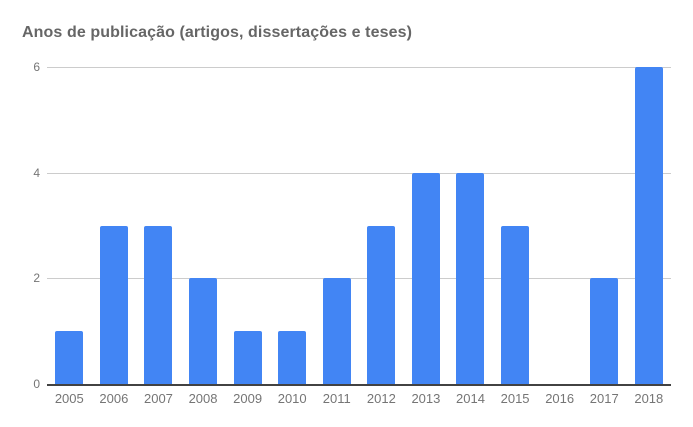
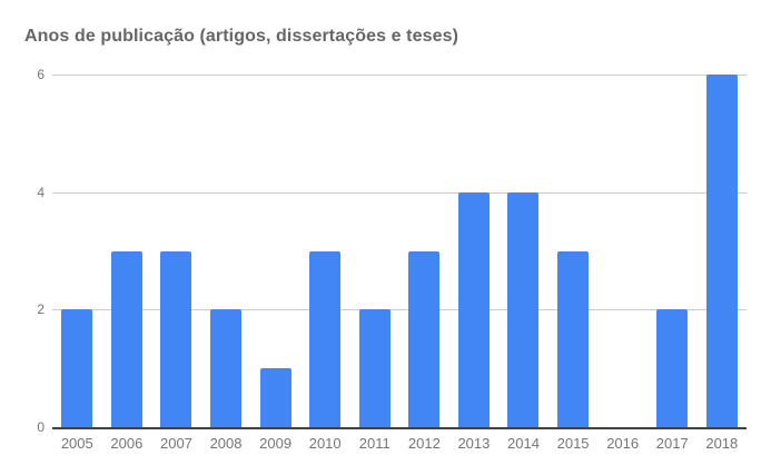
2005: 1 -> 2
2010: 1 -> 3
